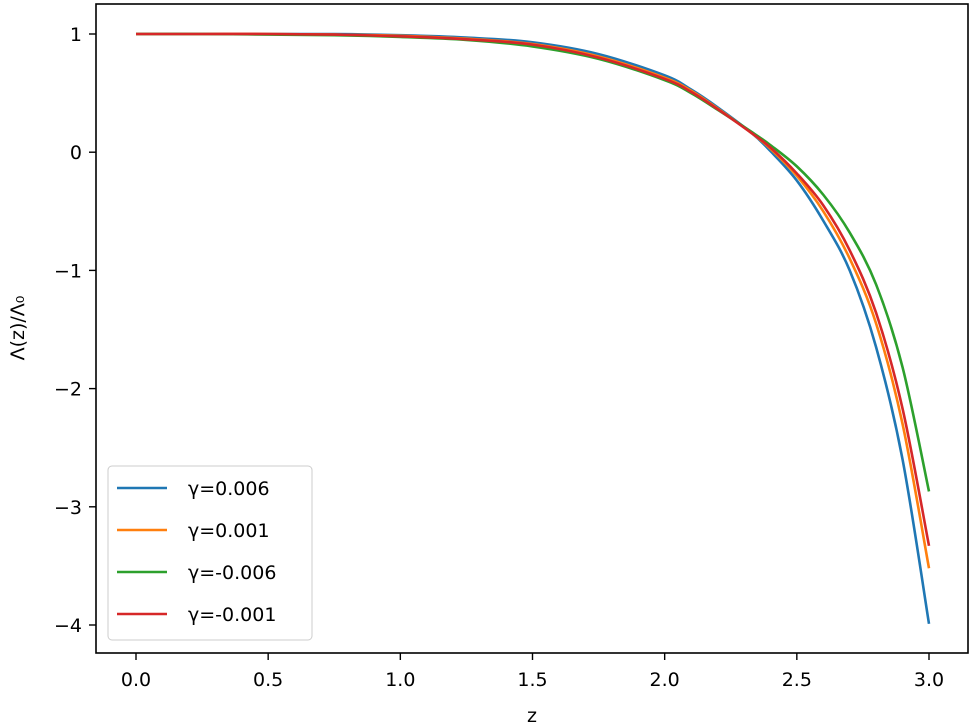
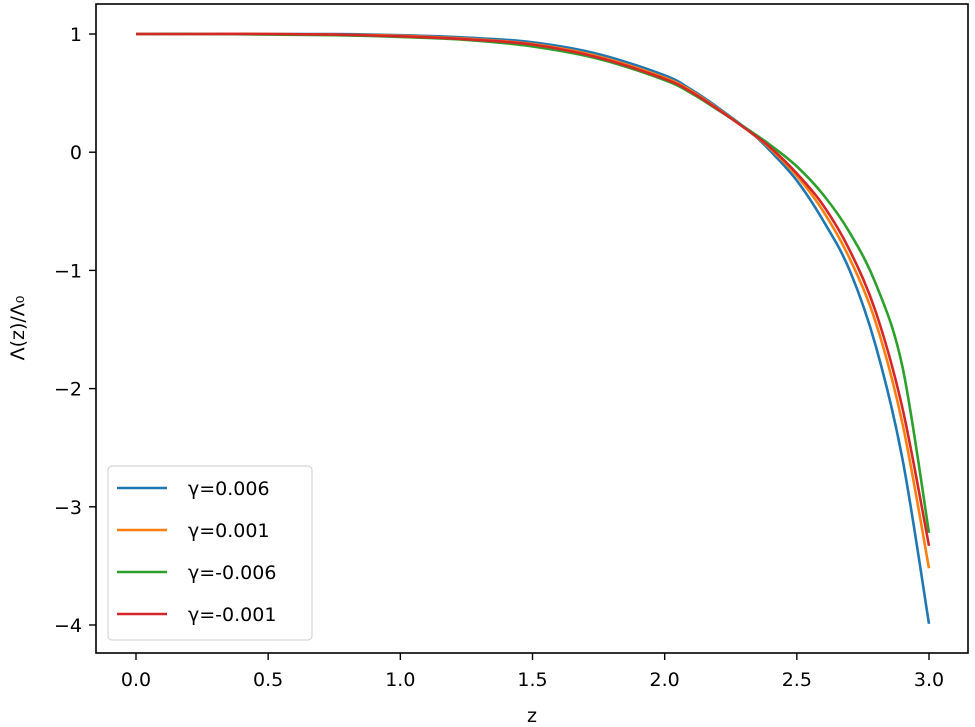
γ=-0.006/3.0: -2.87 -> -3.22
